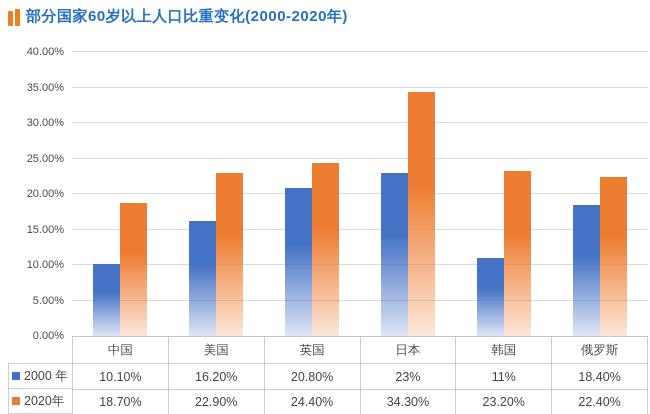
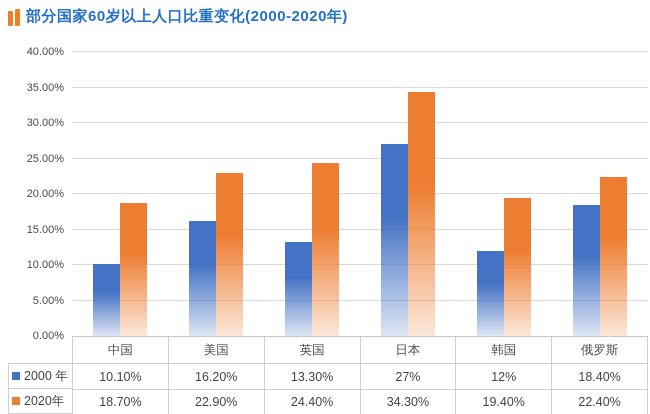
2000 年/英国: 20.80% -> 13.30%
2000 年/日本: 23% -> 27%
2000 年/韩国: 11% -> 12%
2020年/韩国: 23.20% -> 19.40%
